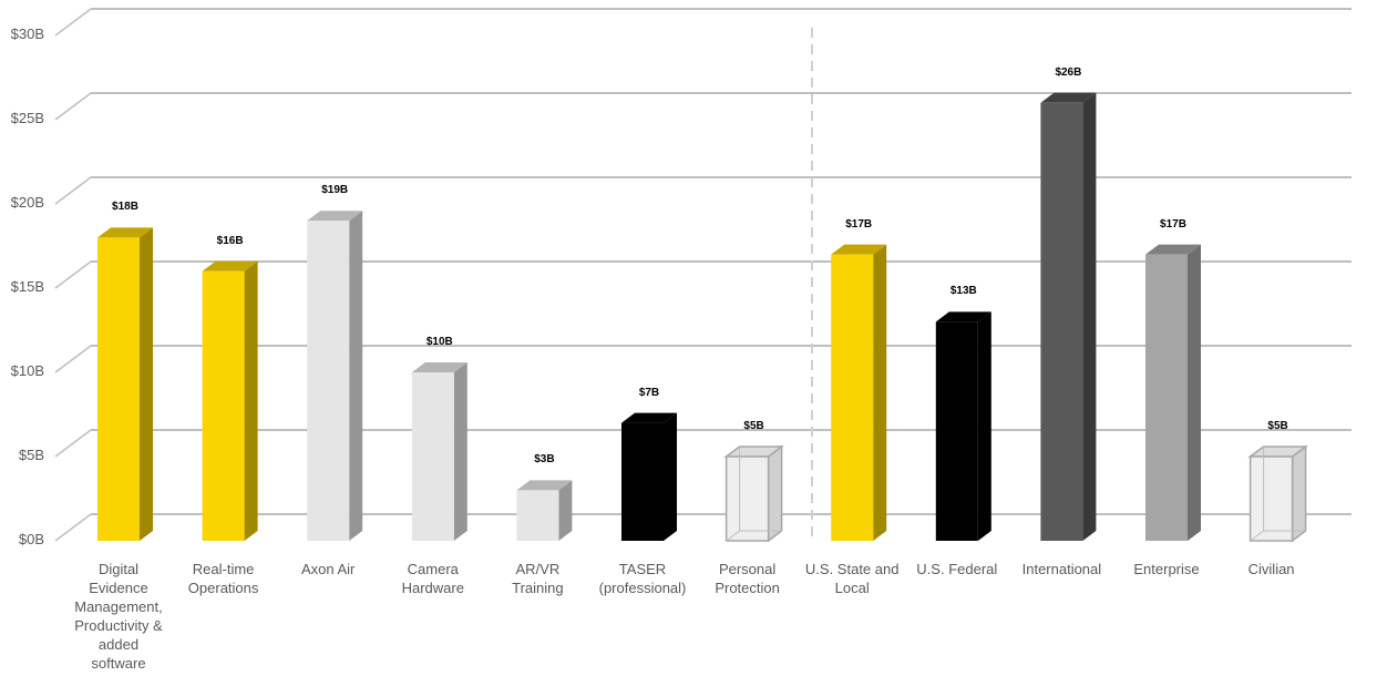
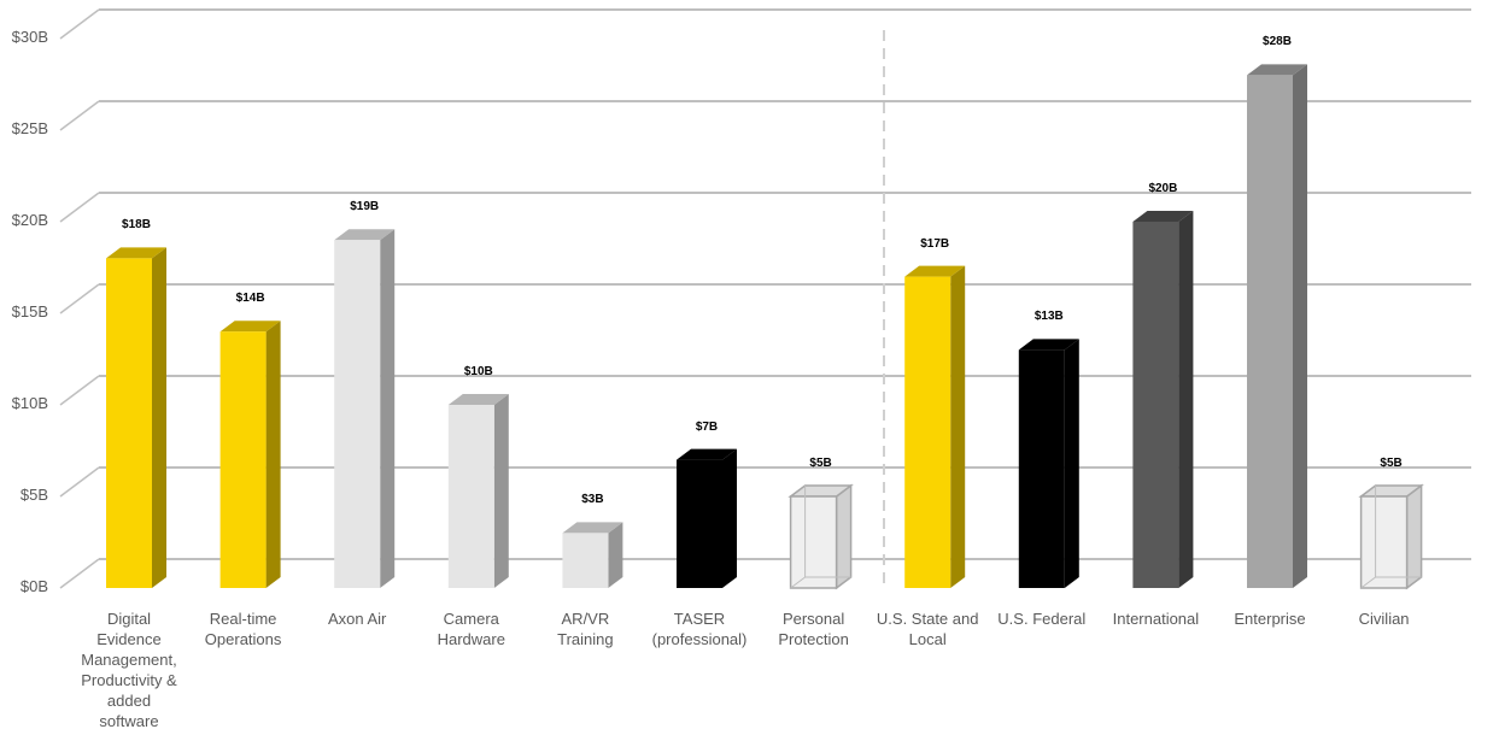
Real-time Operations: $16B -> $14B
International: $26B -> $20B
Enterprise: $17B -> $28B
